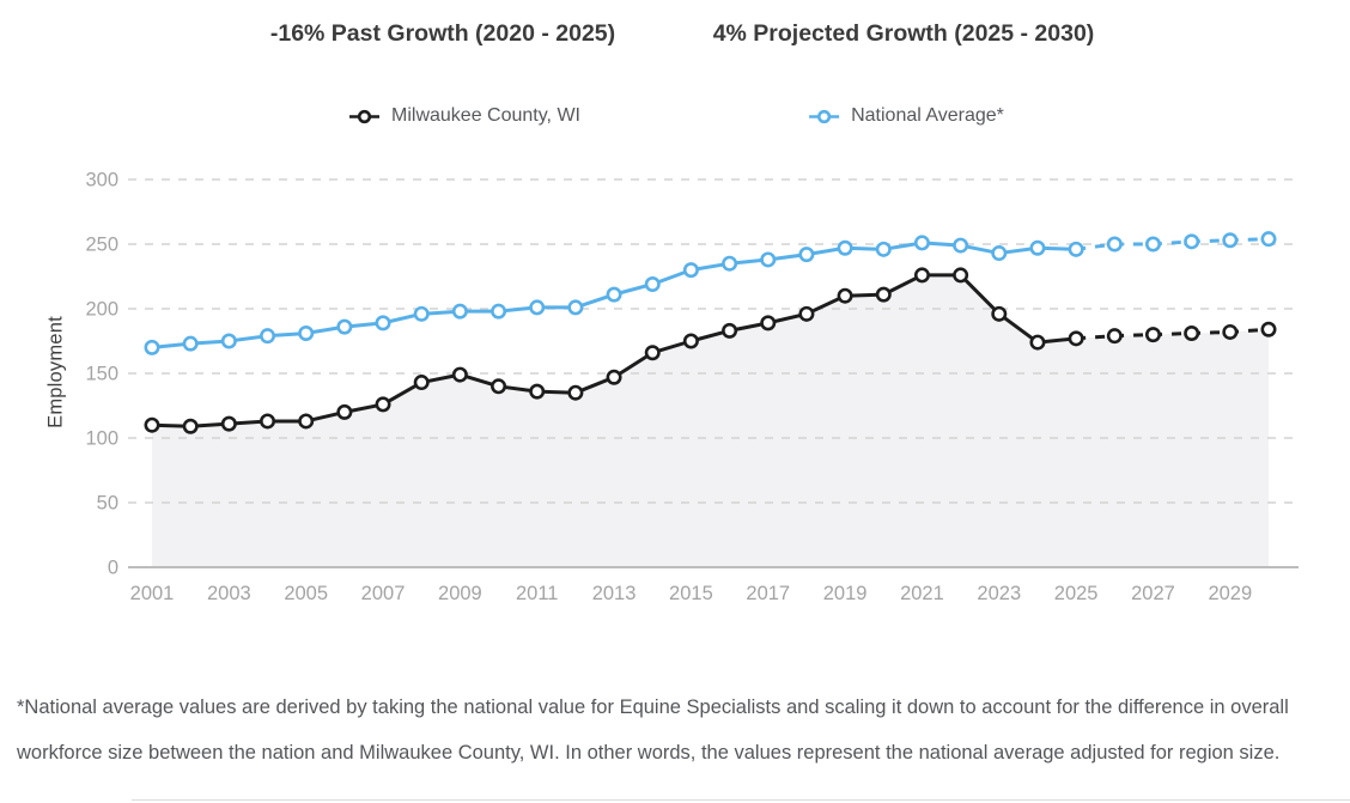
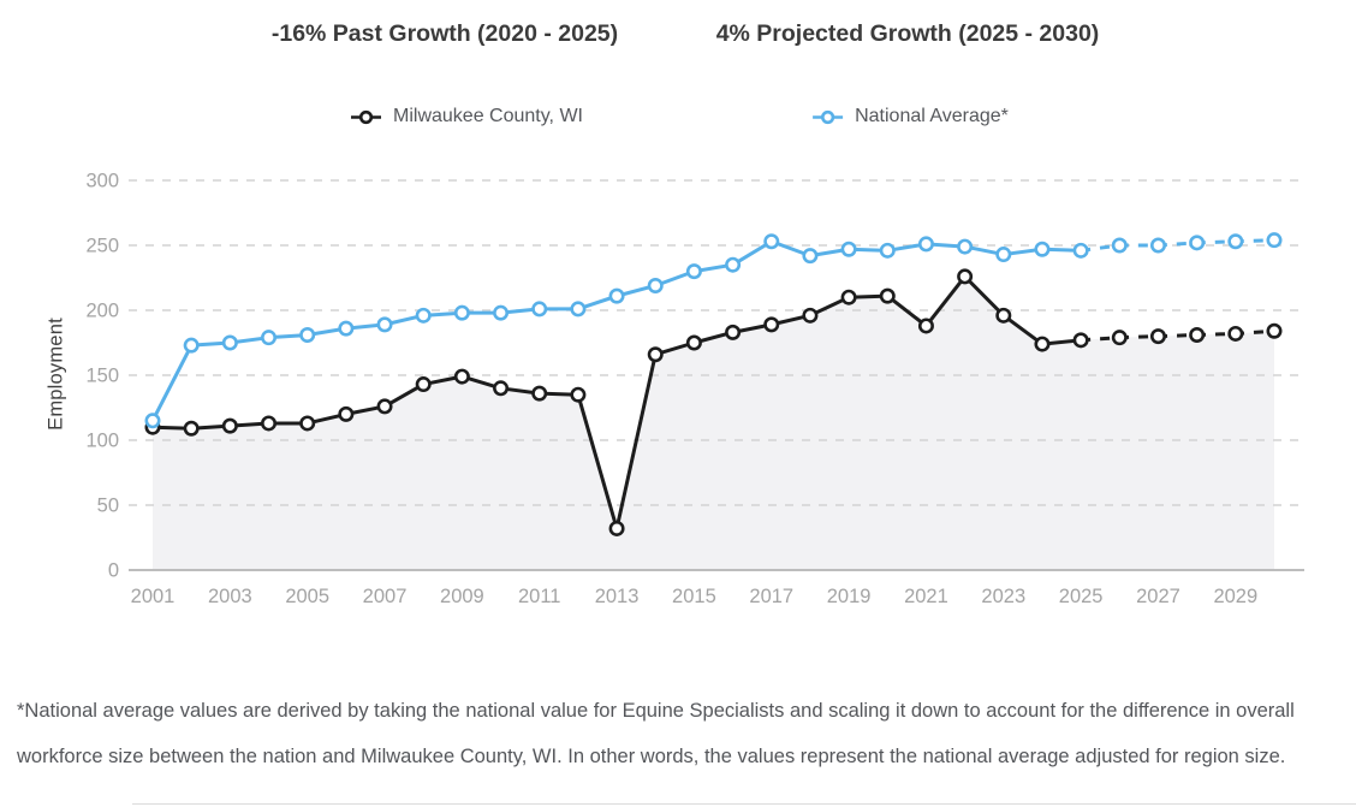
National Average*/2001: 170 -> 115
Milwaukee County, WI/2013: 147 -> 32
National Average*/2017: 238 -> 253
Milwaukee County, WI/2021: 226 -> 188
